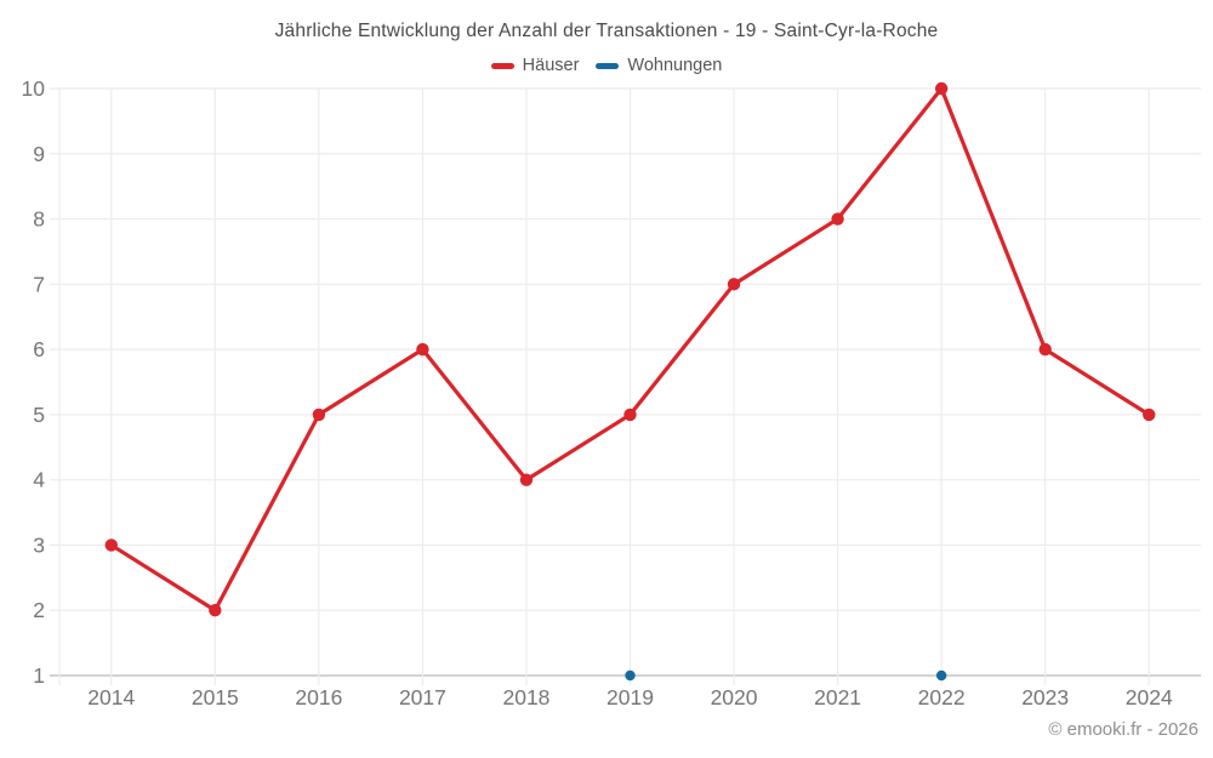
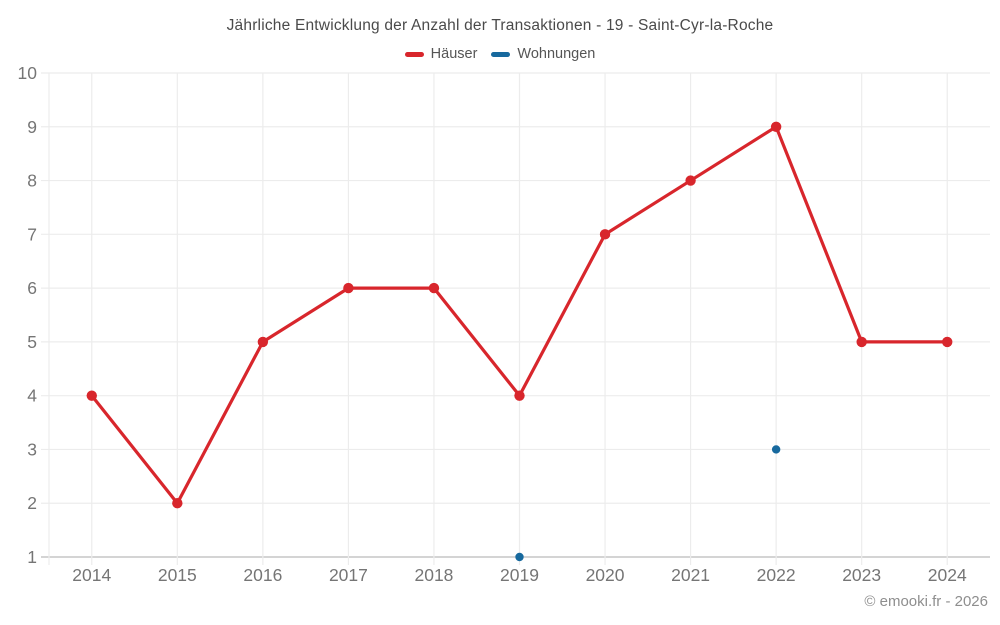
Häuser/2014: 3 -> 4
Häuser/2018: 4 -> 6
Häuser/2019: 5 -> 4
Häuser/2022: 10 -> 9
Wohnungen/2022: 1 -> 3
Häuser/2023: 6 -> 5
